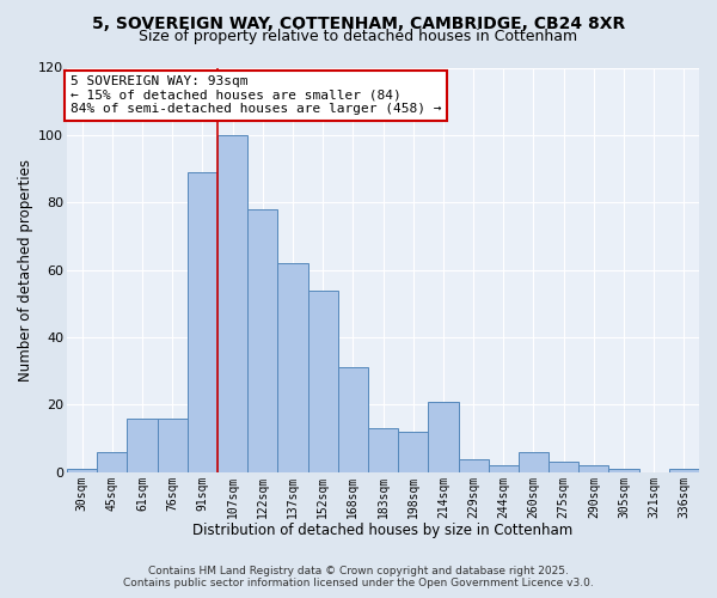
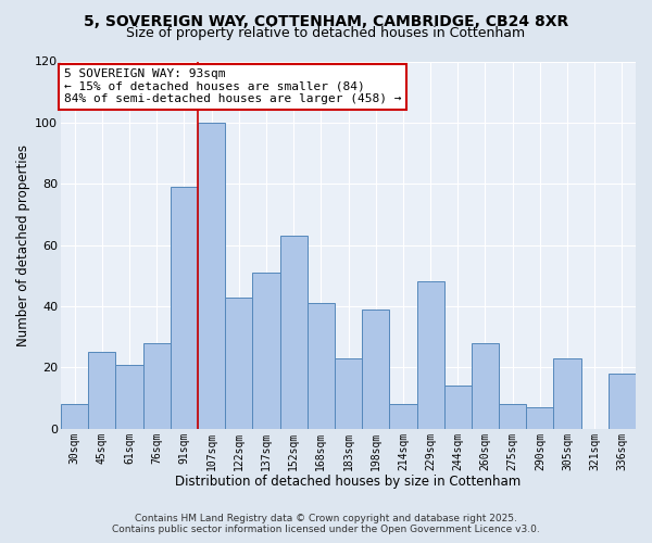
30sqm: 1 -> 8
45sqm: 6 -> 25
61sqm: 16 -> 21
76sqm: 16 -> 28
91sqm: 89 -> 79
122sqm: 78 -> 43
137sqm: 62 -> 51
152sqm: 54 -> 63
168sqm: 31 -> 41
183sqm: 13 -> 23
198sqm: 12 -> 39
214sqm: 21 -> 8
229sqm: 4 -> 48
244sqm: 2 -> 14
260sqm: 6 -> 28
275sqm: 3 -> 8
290sqm: 2 -> 7
305sqm: 1 -> 23
336sqm: 1 -> 18
